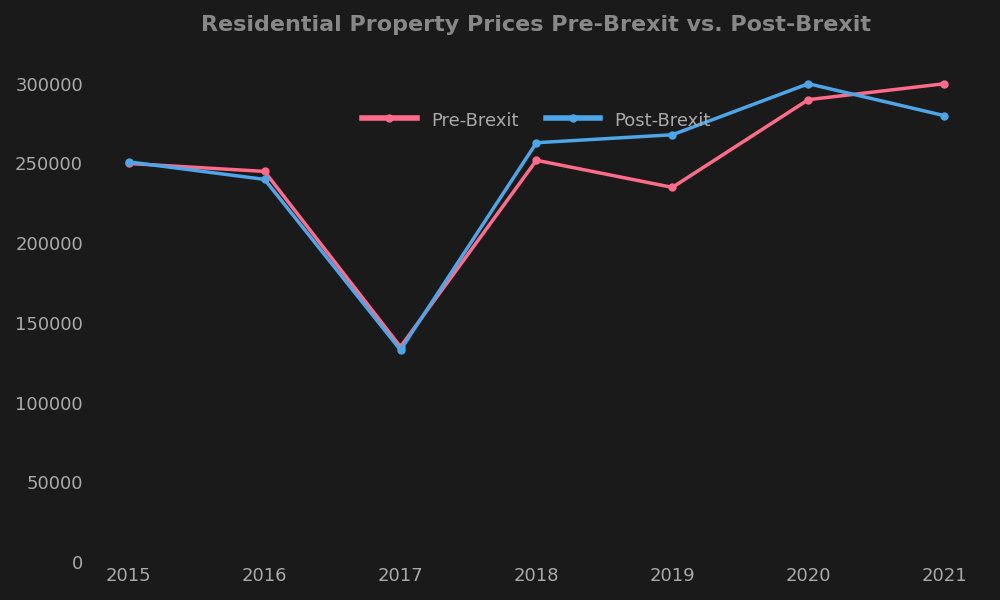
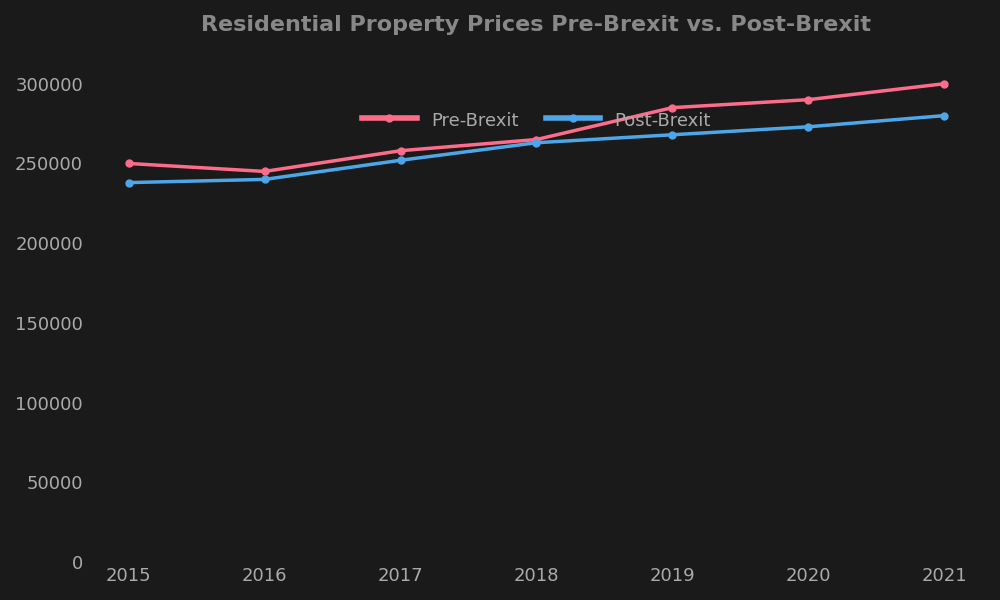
Post-Brexit/2015: 251000 -> 238000
Pre-Brexit/2017: 135000 -> 258000
Post-Brexit/2017: 133000 -> 252000
Pre-Brexit/2018: 252000 -> 265000
Pre-Brexit/2019: 235000 -> 285000
Post-Brexit/2020: 300000 -> 273000
